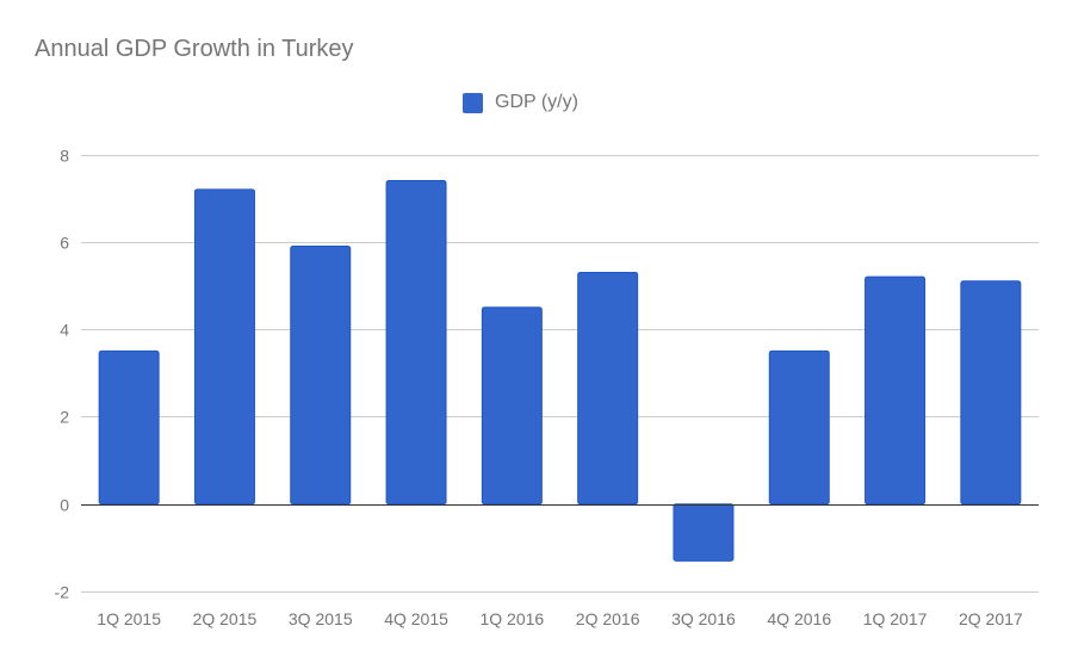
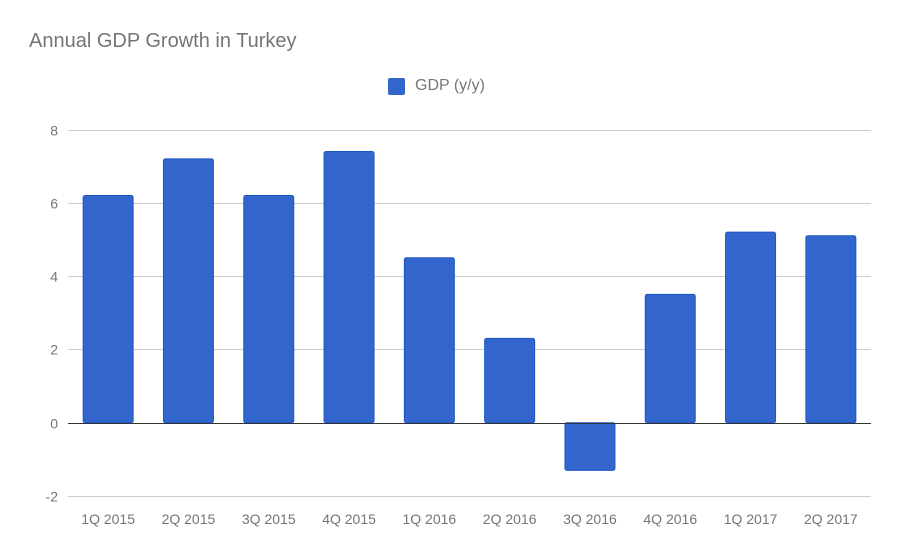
1Q 2015: 3.5 -> 6.2
3Q 2015: 5.9 -> 6.2
2Q 2016: 5.3 -> 2.3
